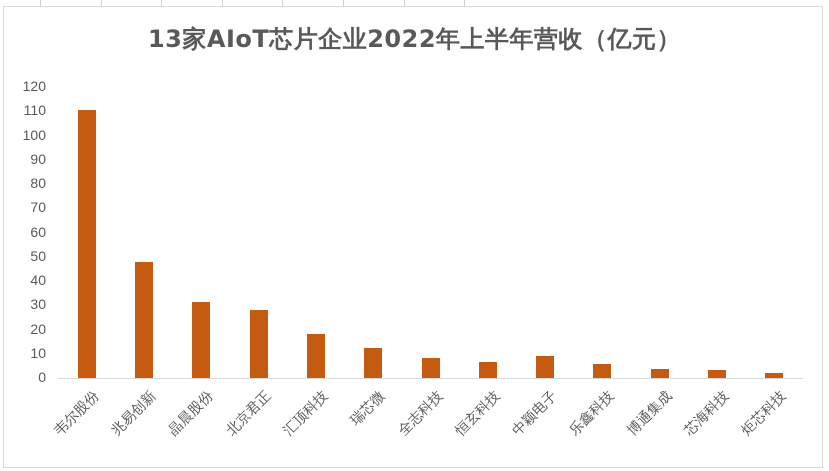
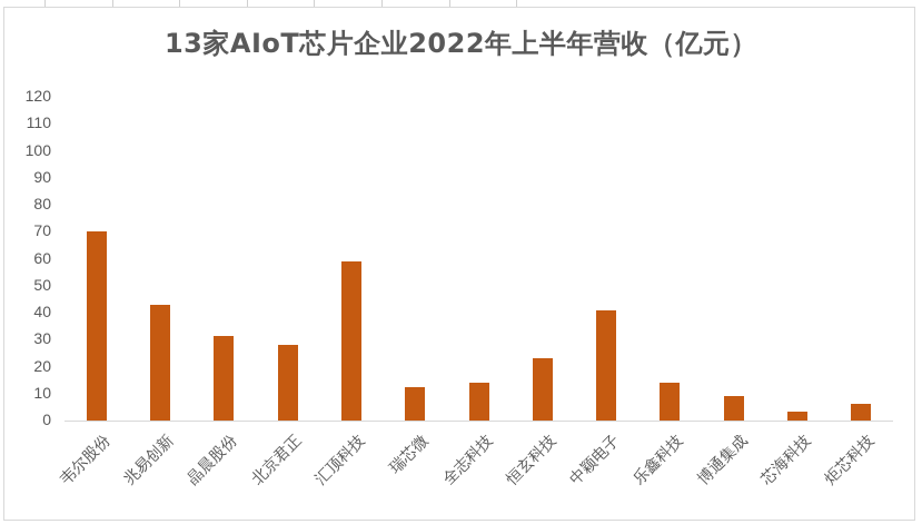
韦尔股份: 110 -> 70
兆易创新: 48 -> 43
汇顶科技: 18 -> 59
全志科技: 8 -> 14
恒玄科技: 7 -> 23
中颖电子: 9 -> 41
乐鑫科技: 6 -> 14
博通集成: 4 -> 9
炬芯科技: 2 -> 6
